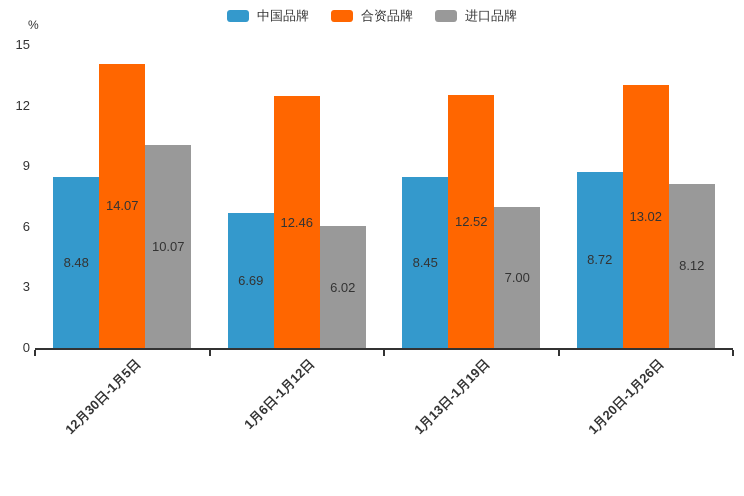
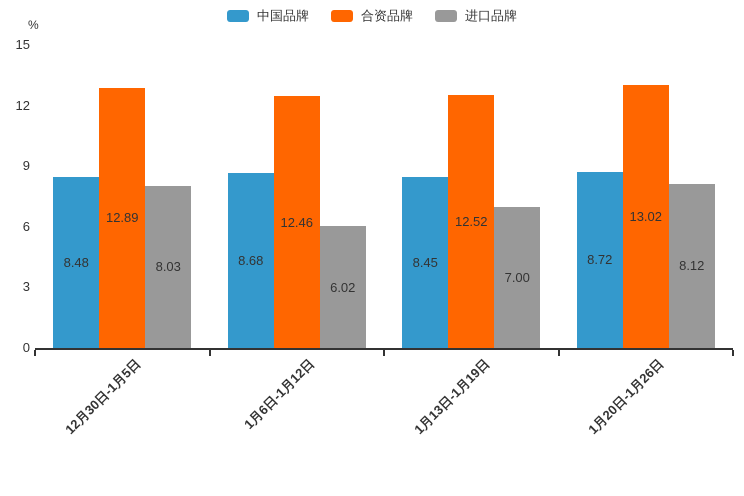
合资品牌/12月30日-1月5日: 14.07 -> 12.89
进口品牌/12月30日-1月5日: 10.07 -> 8.03
中国品牌/1月6日-1月12日: 6.69 -> 8.68
